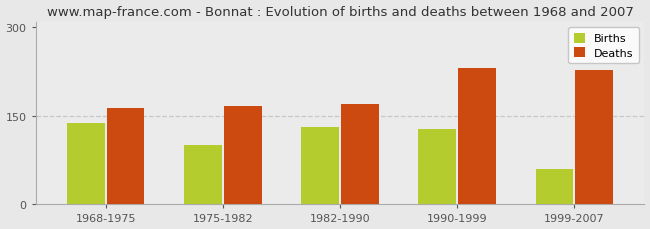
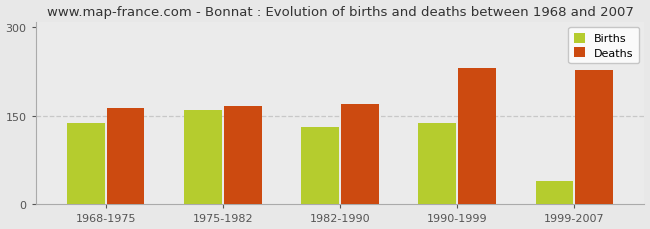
Births/1975-1982: 100 -> 160
Births/1990-1999: 128 -> 138
Births/1999-2007: 60 -> 40
